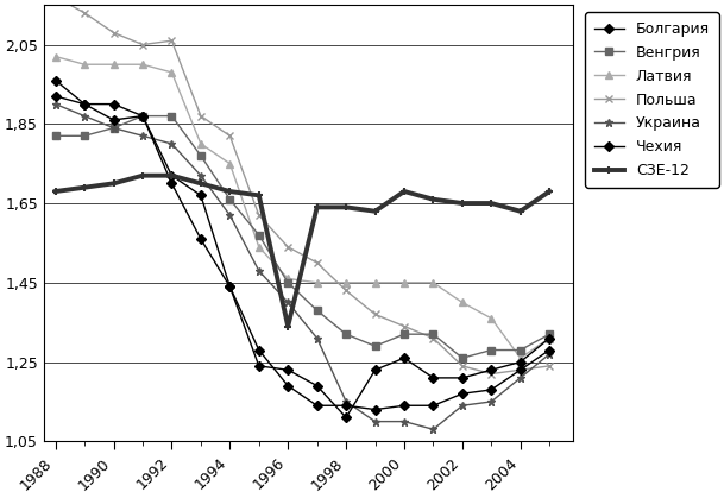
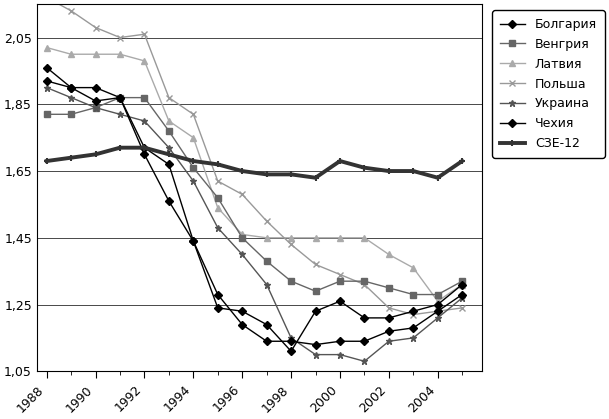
Польша/1996: 1,54 -> 1,58
СЗЕ-12/1996: 1,34 -> 1,65
Венгрия/2002: 1,26 -> 1,30
